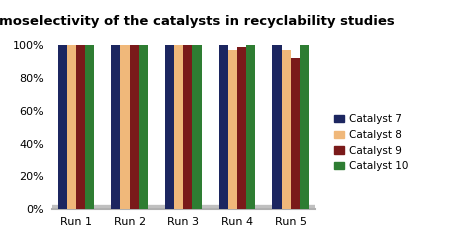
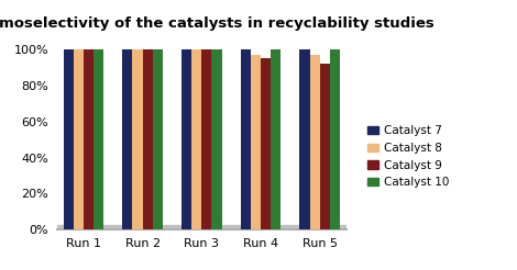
Catalyst 9/Run 4: 99% -> 95%
